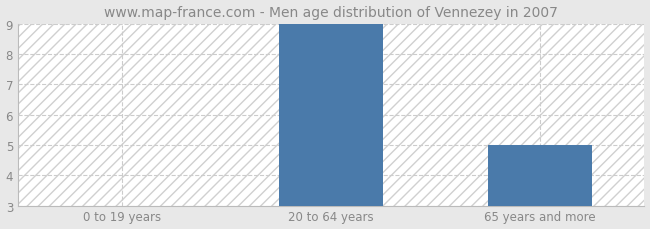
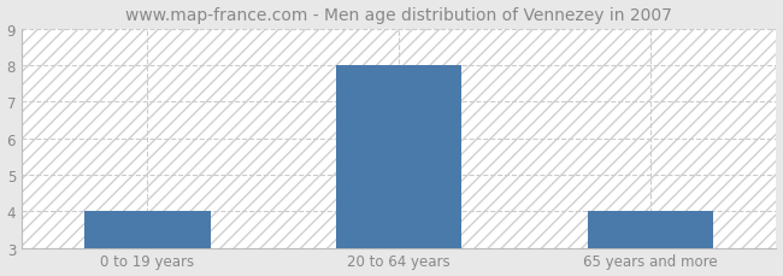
0 to 19 years: 3 -> 4
20 to 64 years: 9 -> 8
65 years and more: 5 -> 4
